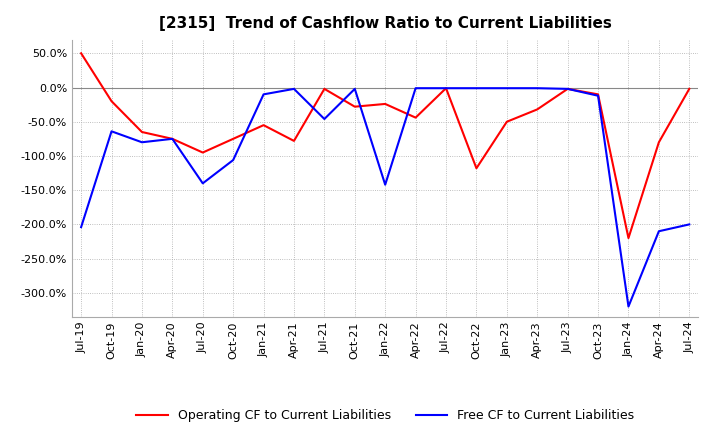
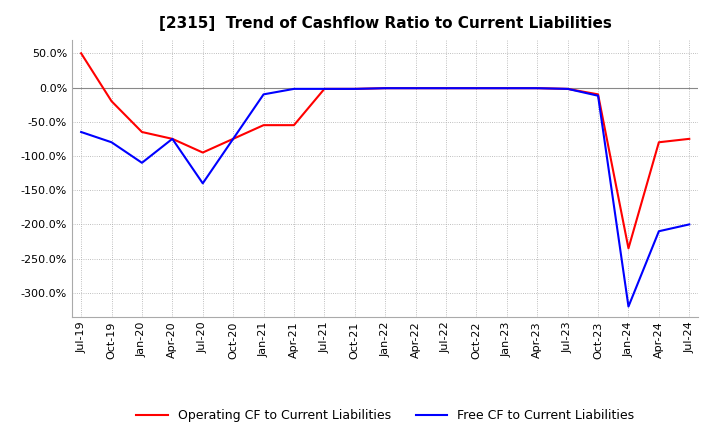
Free CF to Current Liabilities/Jul-19: -204% -> -65%
Free CF to Current Liabilities/Oct-19: -64% -> -80%
Free CF to Current Liabilities/Jan-20: -80% -> -110%
Free CF to Current Liabilities/Oct-20: -106% -> -75%
Operating CF to Current Liabilities/Apr-21: -78% -> -55%
Free CF to Current Liabilities/Jul-21: -46% -> -2%
Operating CF to Current Liabilities/Oct-21: -28% -> -2%
Operating CF to Current Liabilities/Jan-22: -24% -> -1%
Free CF to Current Liabilities/Jan-22: -142% -> -1%
Operating CF to Current Liabilities/Apr-22: -44% -> -1%
Operating CF to Current Liabilities/Oct-22: -118% -> -1%
Operating CF to Current Liabilities/Jan-23: -50% -> -1%
Operating CF to Current Liabilities/Apr-23: -32% -> -1%
Operating CF to Current Liabilities/Jan-24: -220% -> -235%
Operating CF to Current Liabilities/Jul-24: -2% -> -75%
